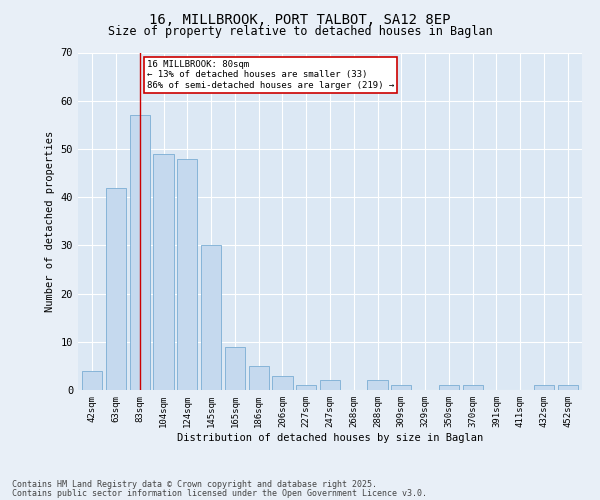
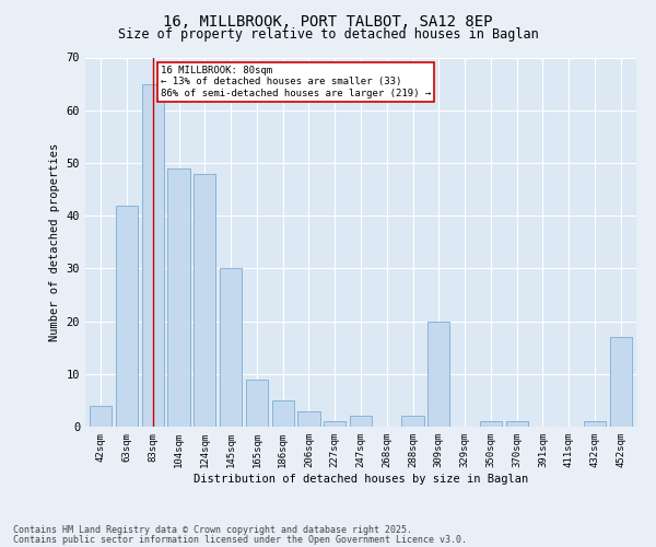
83sqm: 57 -> 65
309sqm: 1 -> 20
452sqm: 1 -> 17
